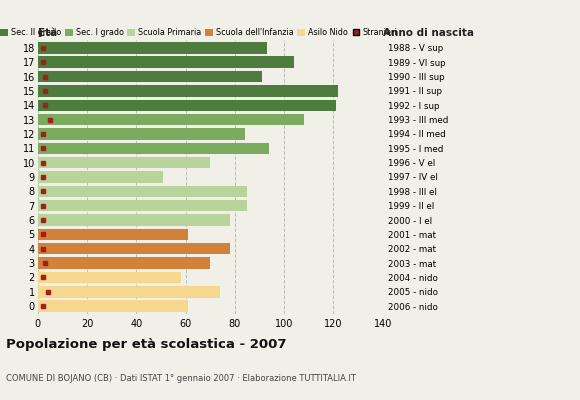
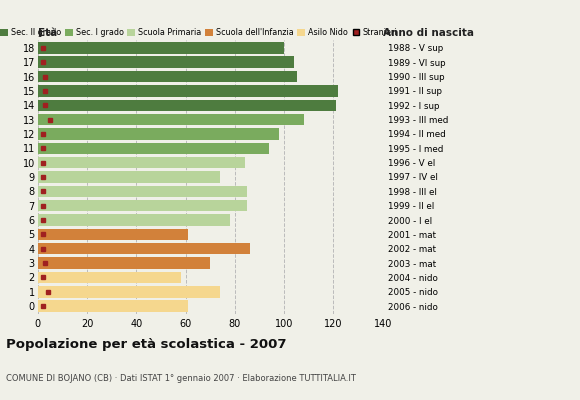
18: 93 -> 100
16: 91 -> 105
12: 84 -> 98
10: 70 -> 84
9: 51 -> 74
4: 78 -> 86
